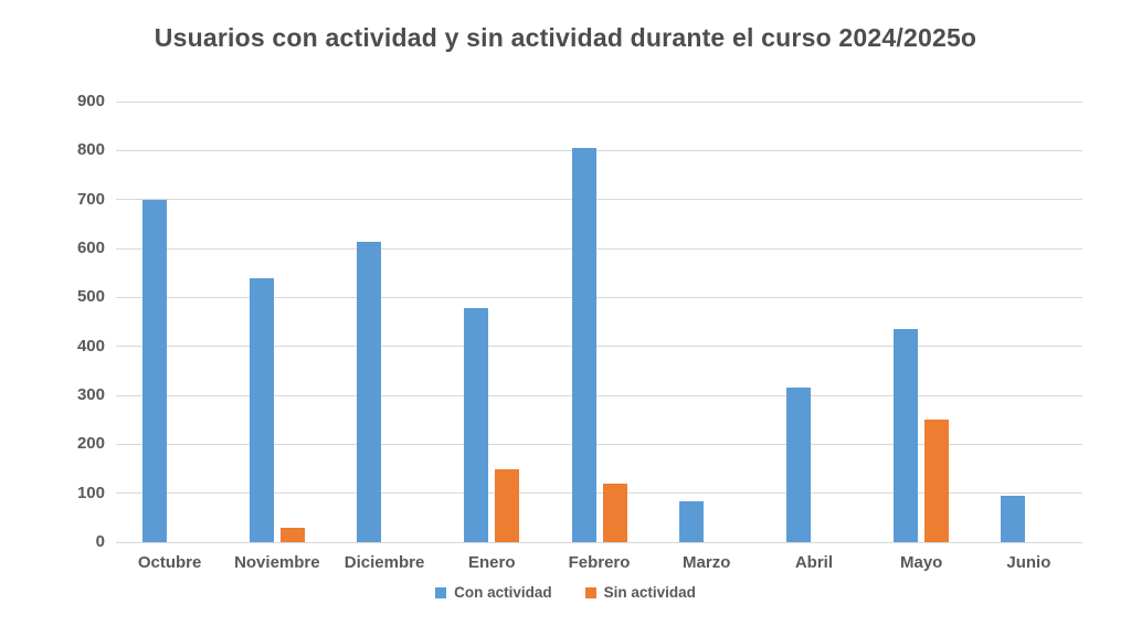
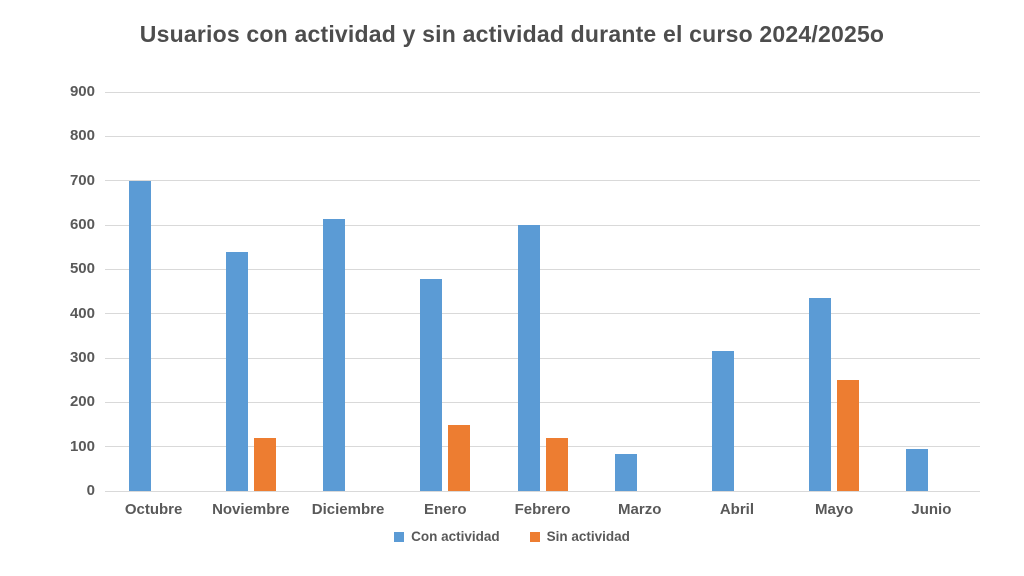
Sin actividad/Noviembre: 30 -> 120
Con actividad/Febrero: 800 -> 600
